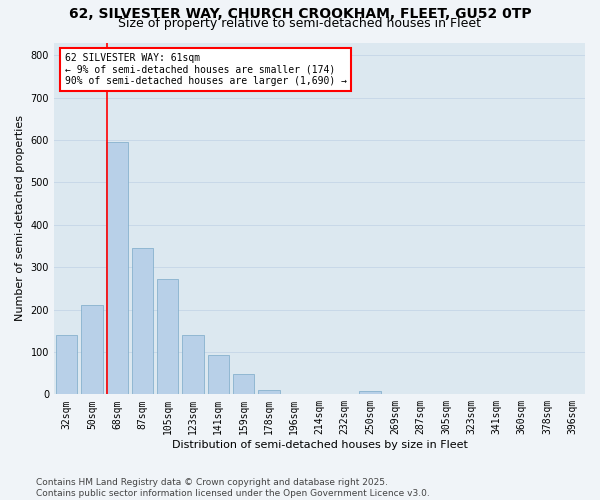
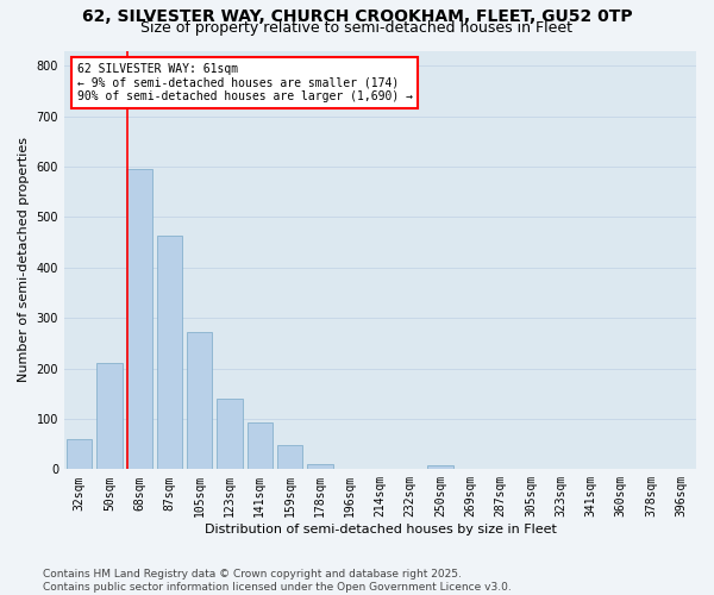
32sqm: 140 -> 60
87sqm: 345 -> 463
